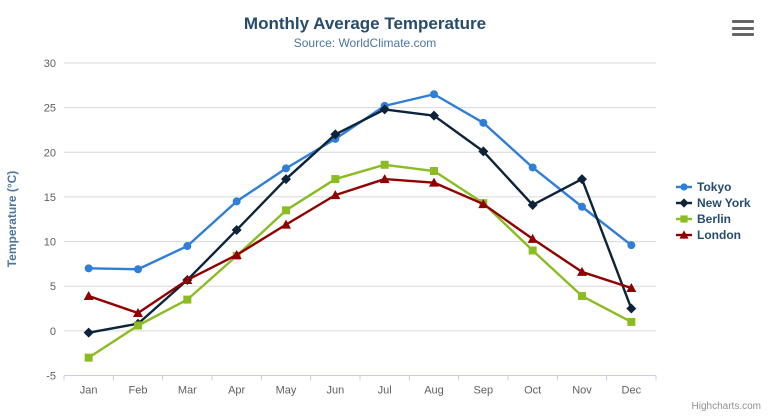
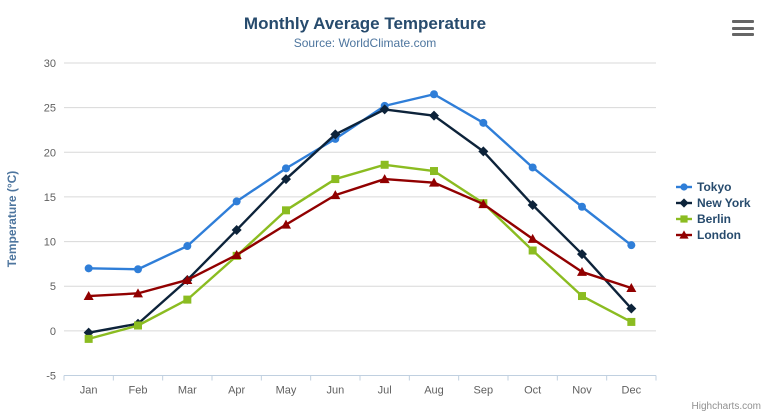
Berlin/Jan: -3 -> -1
London/Feb: 2 -> 4
New York/Nov: 17 -> 9
